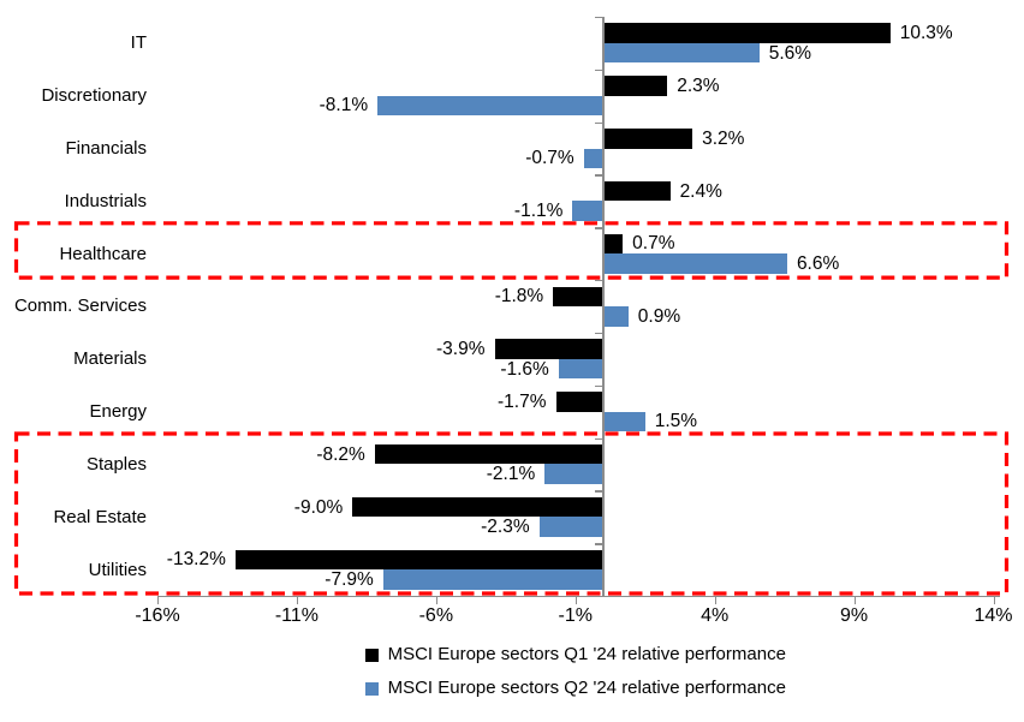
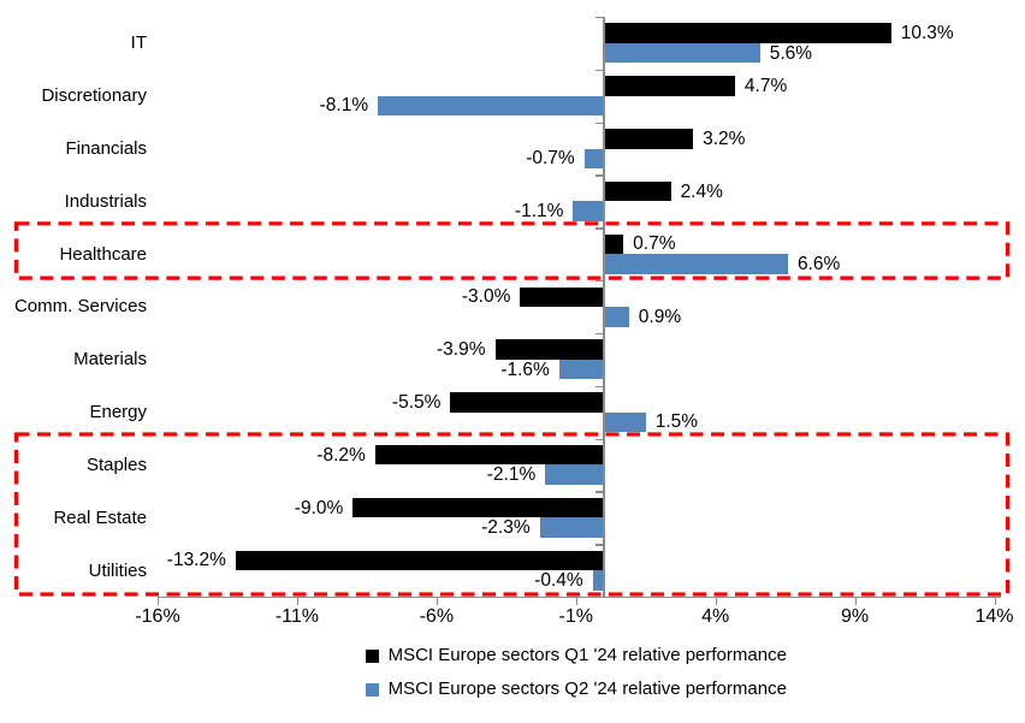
MSCI Europe sectors Q1 '24 relative performance/Discretionary: 2.3% -> 4.7%
MSCI Europe sectors Q1 '24 relative performance/Comm. Services: -1.8% -> -3.0%
MSCI Europe sectors Q1 '24 relative performance/Energy: -1.7% -> -5.5%
MSCI Europe sectors Q2 '24 relative performance/Utilities: -7.9% -> -0.4%
